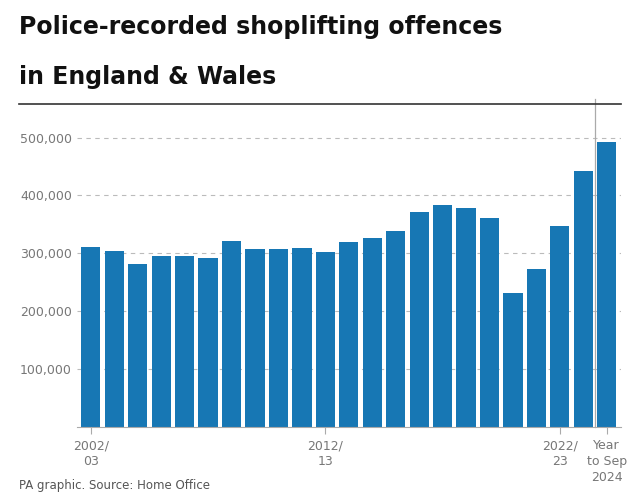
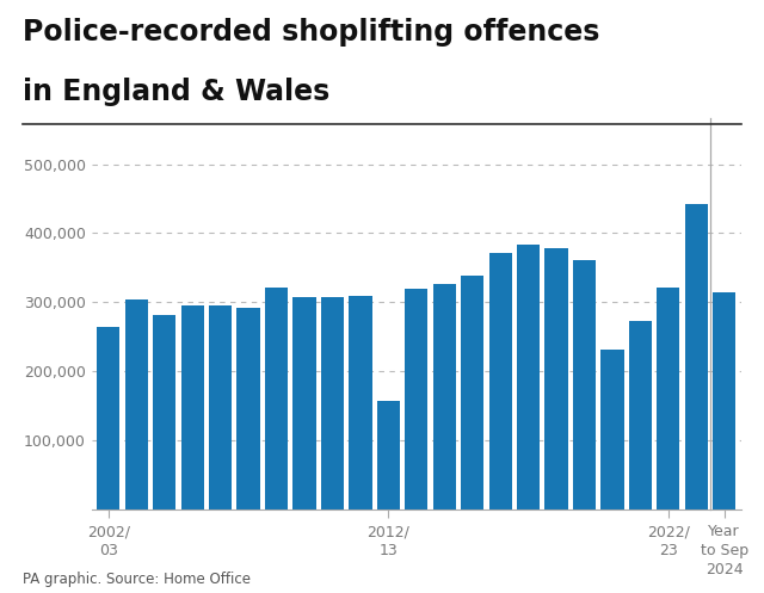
2002/ 03: 312,000 -> 264,000
2012/ 13: 302,000 -> 158,000
2022/ 23: 348,000 -> 322,000
Year to Sep 2024: 492,000 -> 314,000
